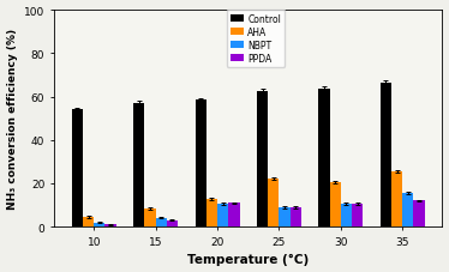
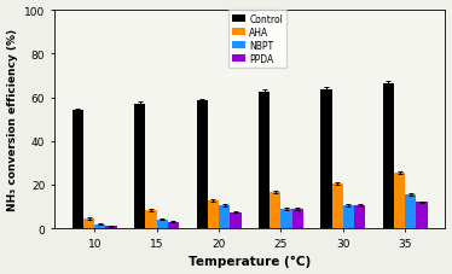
PPDA/20: 11 -> 8
AHA/25: 22 -> 16
